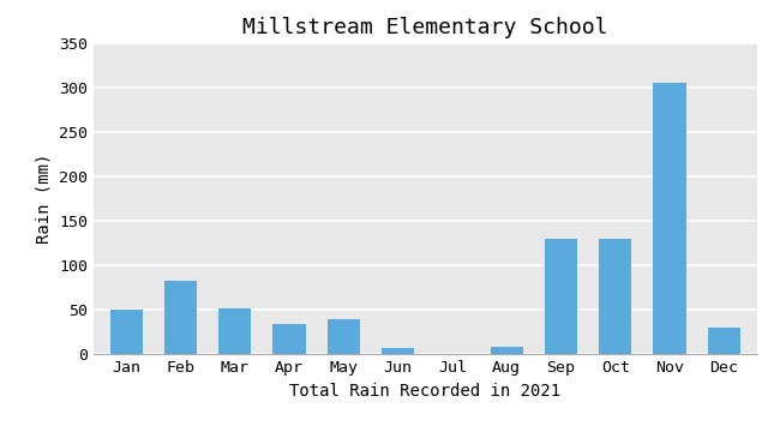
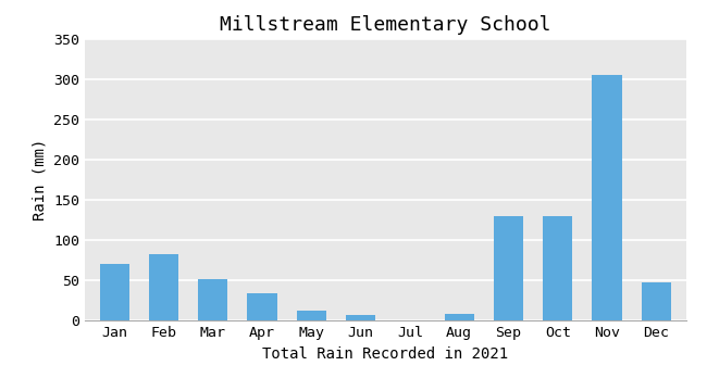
Jan: 50 -> 70
May: 40 -> 13
Dec: 30 -> 47
